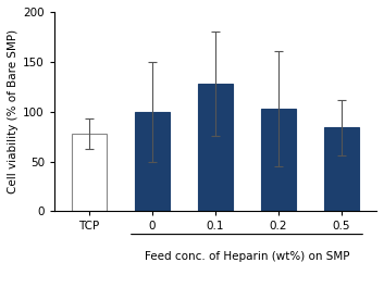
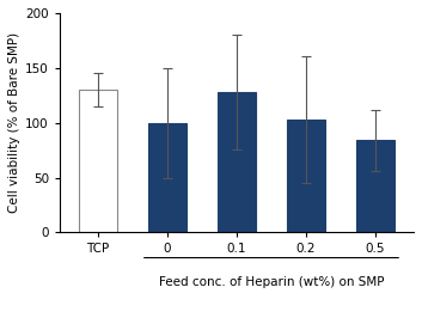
TCP: 78 -> 130
